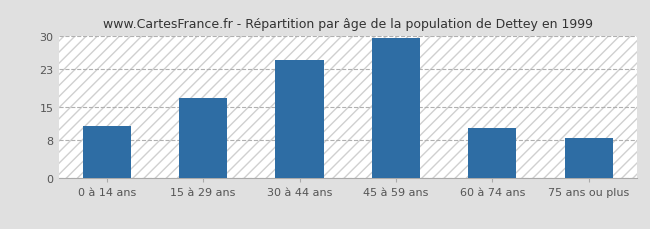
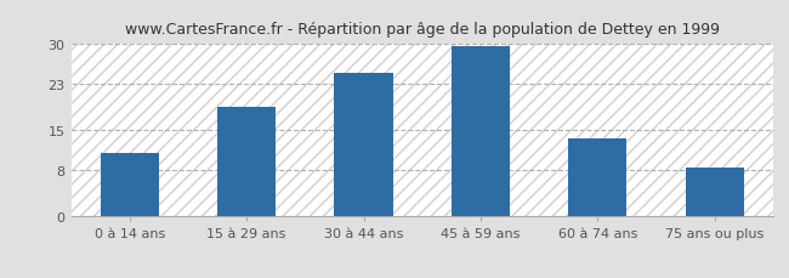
15 à 29 ans: 17.0 -> 19.0
60 à 74 ans: 10.5 -> 13.5
